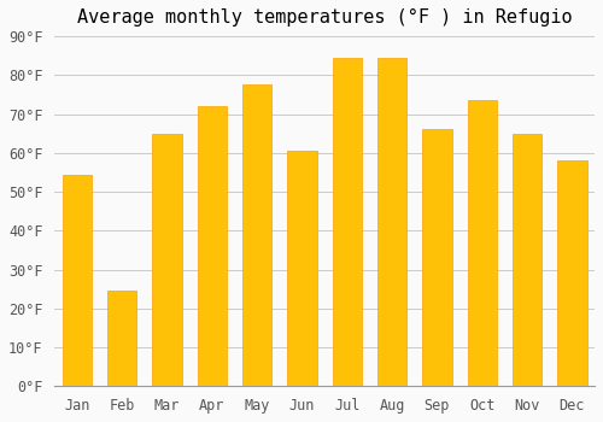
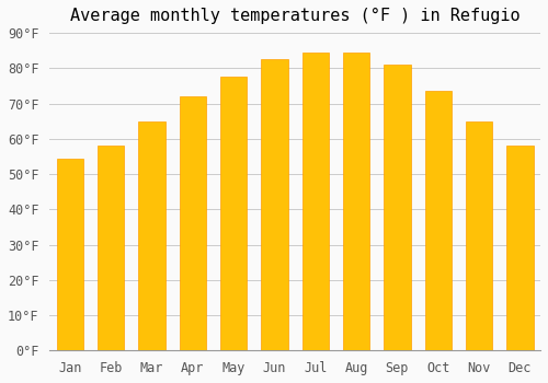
Feb: 24.5°F -> 58.0°F
Jun: 60.5°F -> 82.5°F
Sep: 66.0°F -> 81.0°F
